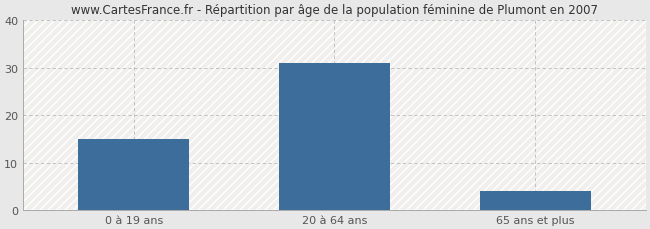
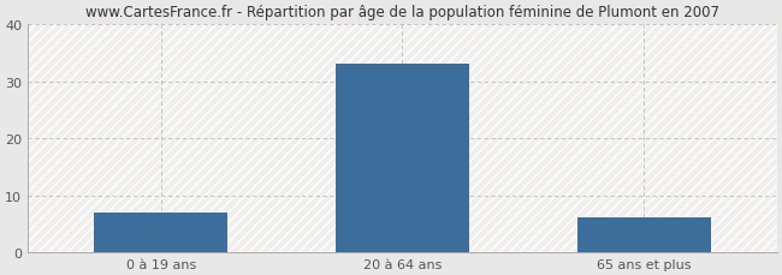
0 à 19 ans: 15 -> 7
20 à 64 ans: 31 -> 33
65 ans et plus: 4 -> 6
